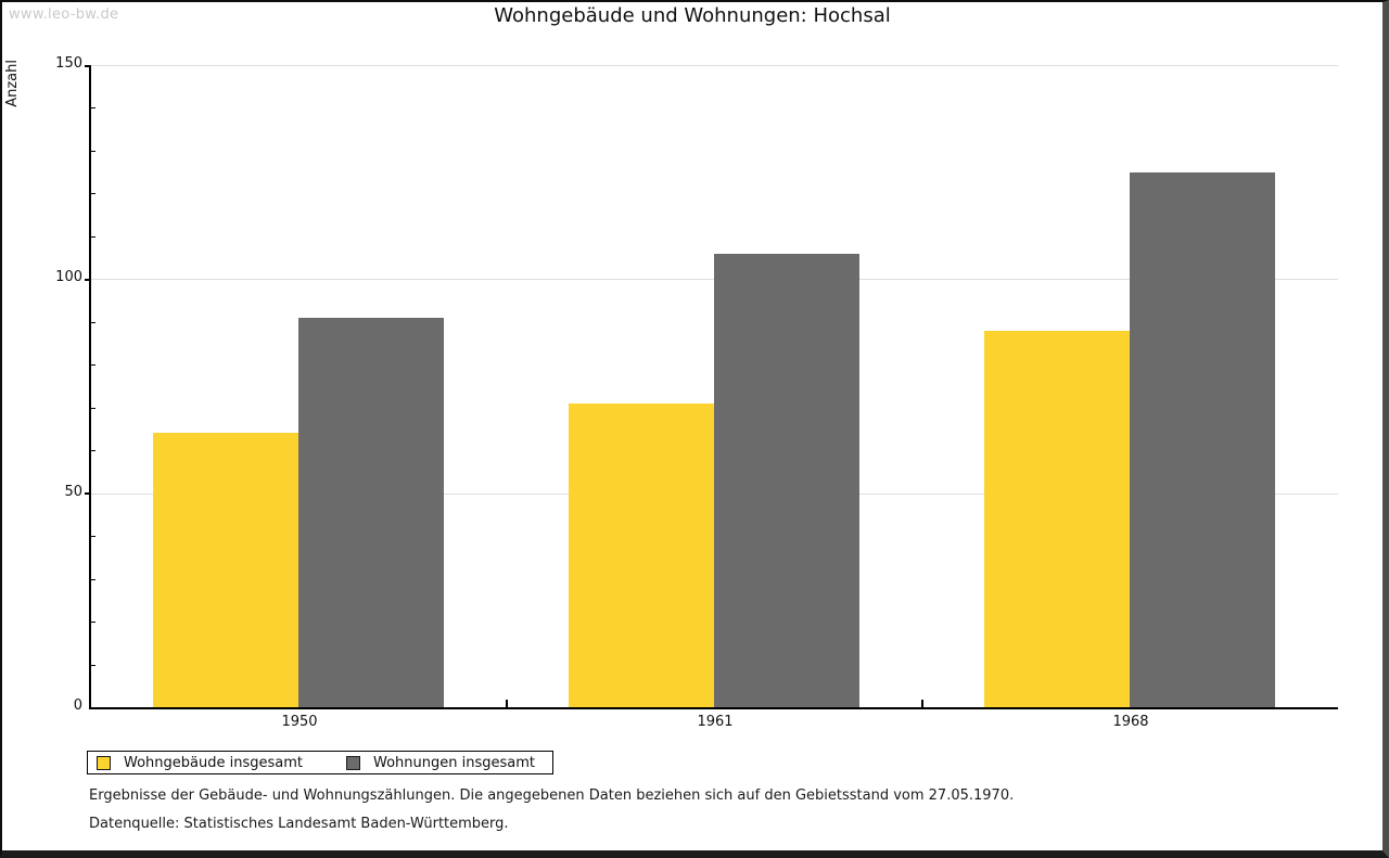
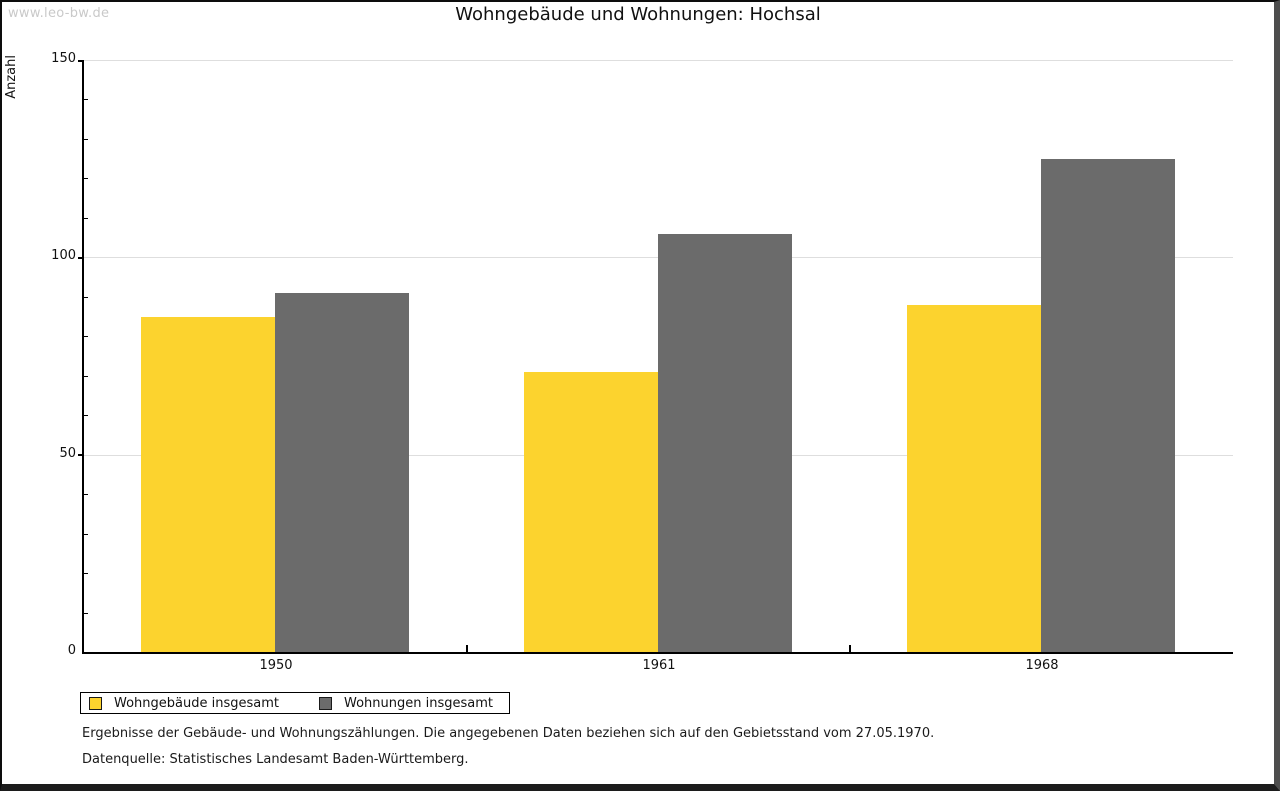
Wohngebäude insgesamt/1950: 64 -> 85
